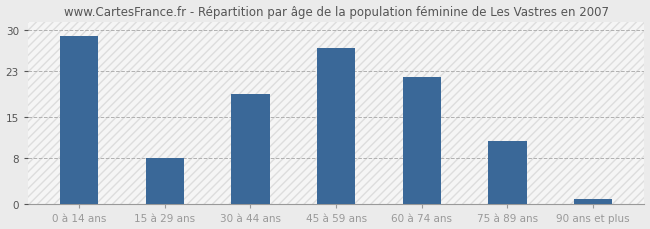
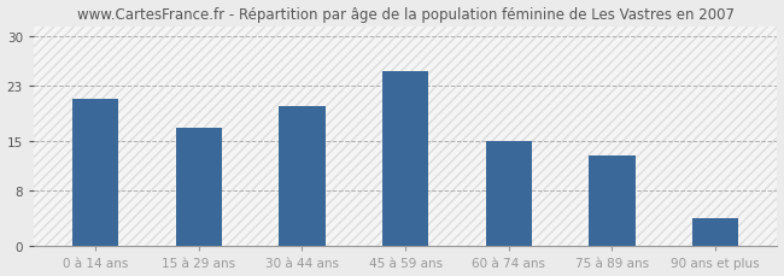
0 à 14 ans: 29 -> 21
15 à 29 ans: 8 -> 17
30 à 44 ans: 19 -> 20
45 à 59 ans: 27 -> 25
60 à 74 ans: 22 -> 15
75 à 89 ans: 11 -> 13
90 ans et plus: 1 -> 4
